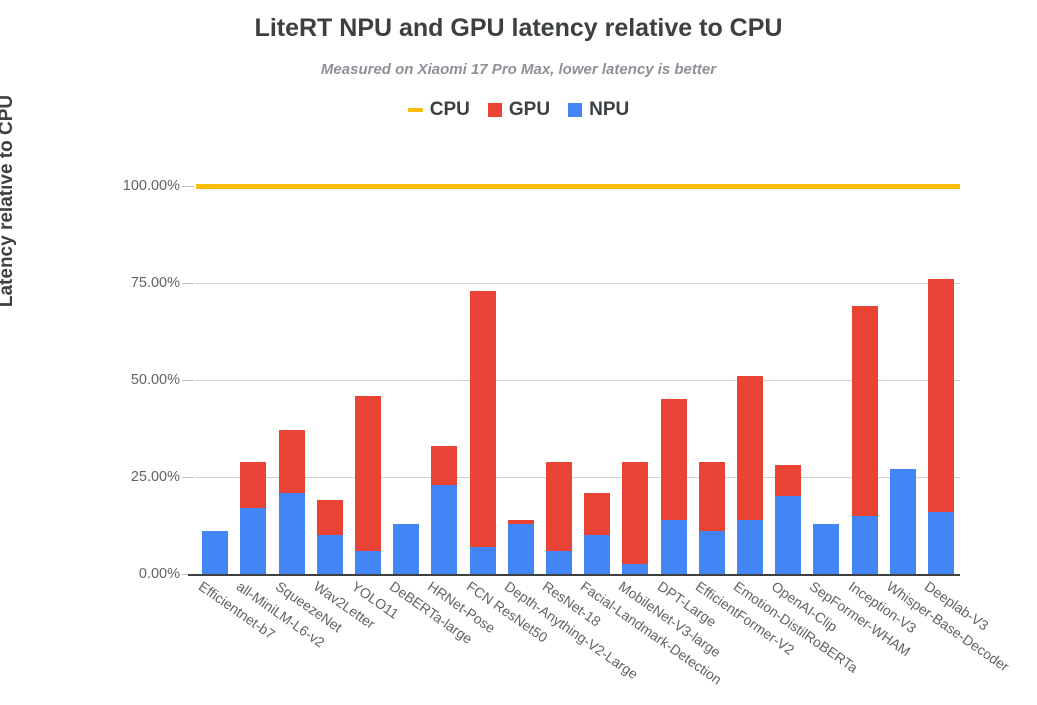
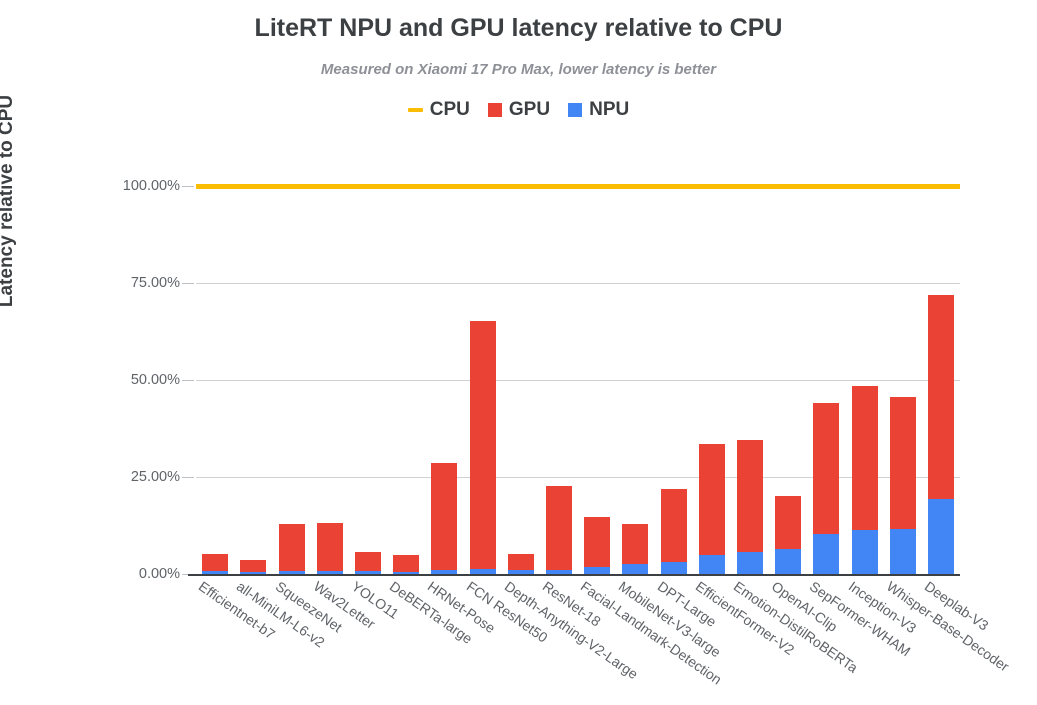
GPU/Efficientnet-b7: 11% -> 5%
NPU/Efficientnet-b7: 23% -> 1%
GPU/all-MiniLM-L6-v2: 29% -> 4%
NPU/all-MiniLM-L6-v2: 17% -> 1%
GPU/SqueezeNet: 37% -> 13%
NPU/SqueezeNet: 21% -> 1%
GPU/Wav2Letter: 19% -> 13%
NPU/Wav2Letter: 10% -> 1%
GPU/YOLO11: 46% -> 6%
NPU/YOLO11: 6% -> 1%
GPU/DeBERTa-large: 13% -> 5%
NPU/DeBERTa-large: 19% -> 1%
GPU/HRNet-Pose: 33% -> 28%
NPU/HRNet-Pose: 23% -> 1%
GPU/FCN ResNet50: 73% -> 65%
NPU/FCN ResNet50: 7% -> 1%
GPU/Depth-Anything-V2-Large: 14% -> 5%
NPU/Depth-Anything-V2-Large: 13% -> 1%
GPU/ResNet-18: 29% -> 23%
NPU/ResNet-18: 6% -> 1%
GPU/Facial-Landmark-Detection: 21% -> 15%
NPU/Facial-Landmark-Detection: 10% -> 2%
GPU/MobileNet-V3-large: 29% -> 13%
GPU/DPT-Large: 45% -> 22%
NPU/DPT-Large: 14% -> 3%
GPU/EfficientFormer-V2: 29% -> 33%
NPU/EfficientFormer-V2: 11% -> 5%
GPU/Emotion-DistilRoBERTa: 51% -> 35%
NPU/Emotion-DistilRoBERTa: 14% -> 6%
GPU/OpenAI-Clip: 28% -> 20%
NPU/OpenAI-Clip: 20% -> 6%
GPU/SepFormer-WHAM: 13% -> 44%
NPU/SepFormer-WHAM: 14% -> 10%
GPU/Inception-V3: 69% -> 48%
NPU/Inception-V3: 15% -> 11%
GPU/Whisper-Base-Decoder: 27% -> 46%
NPU/Whisper-Base-Decoder: 32% -> 12%
GPU/Deeplab-V3: 76% -> 72%
NPU/Deeplab-V3: 16% -> 19%
